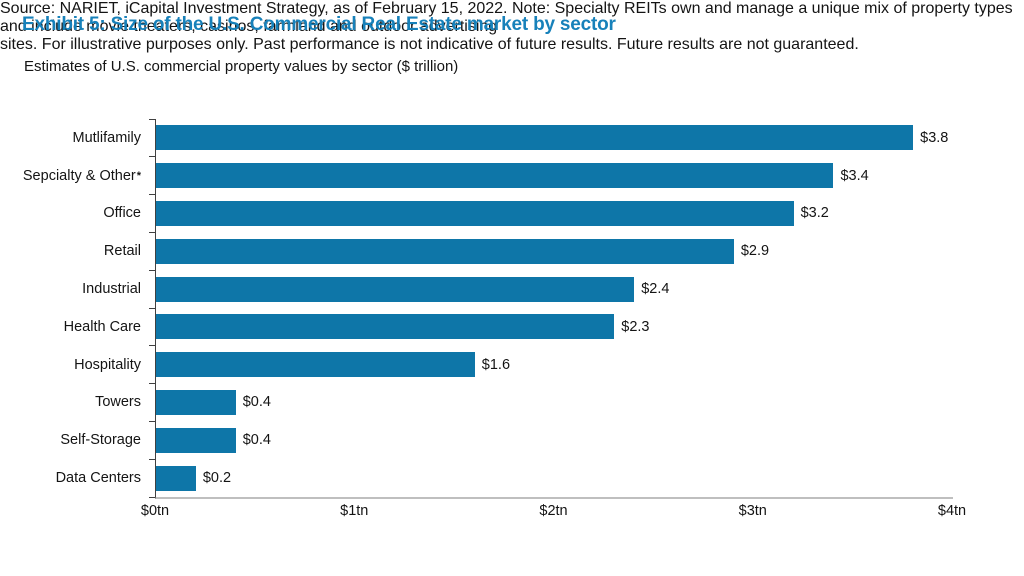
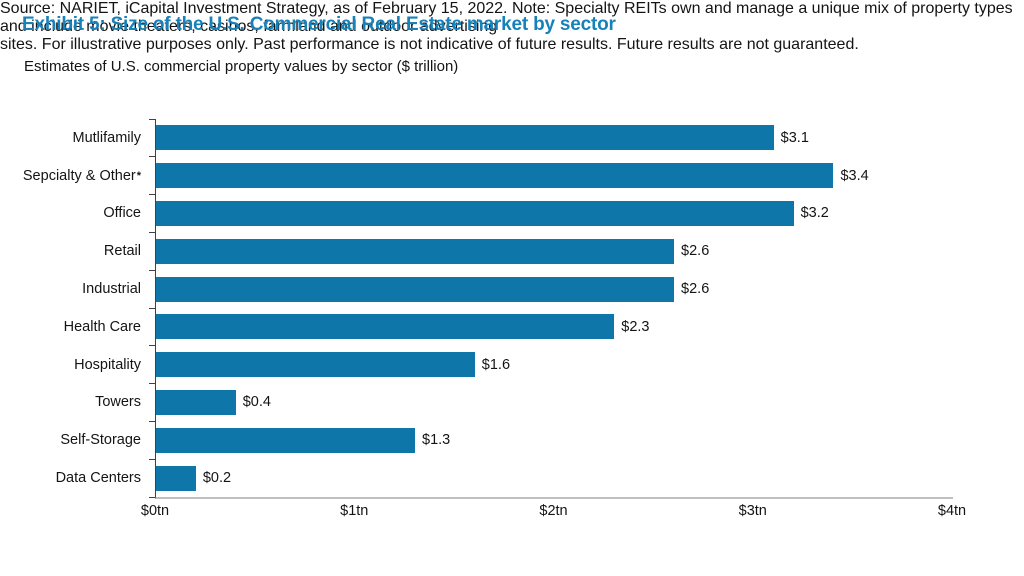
Mutlifamily: $3.8 -> $3.1
Retail: $2.9 -> $2.6
Industrial: $2.4 -> $2.6
Self-Storage: $0.4 -> $1.3
